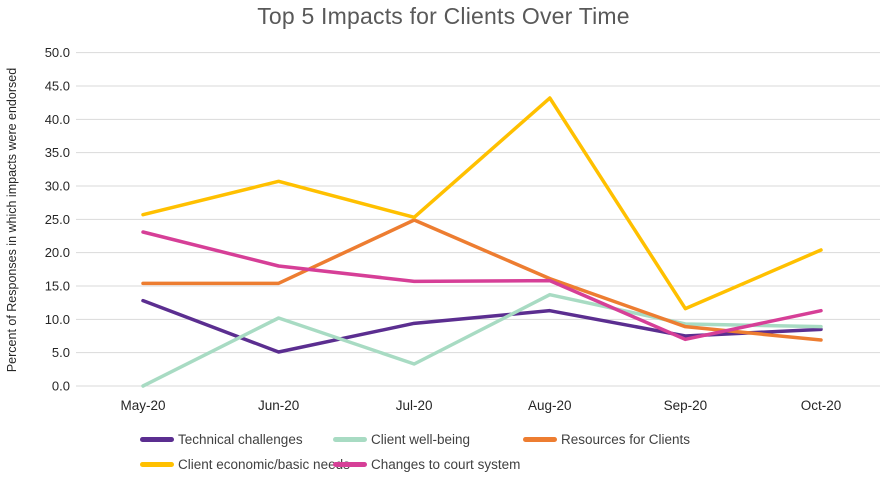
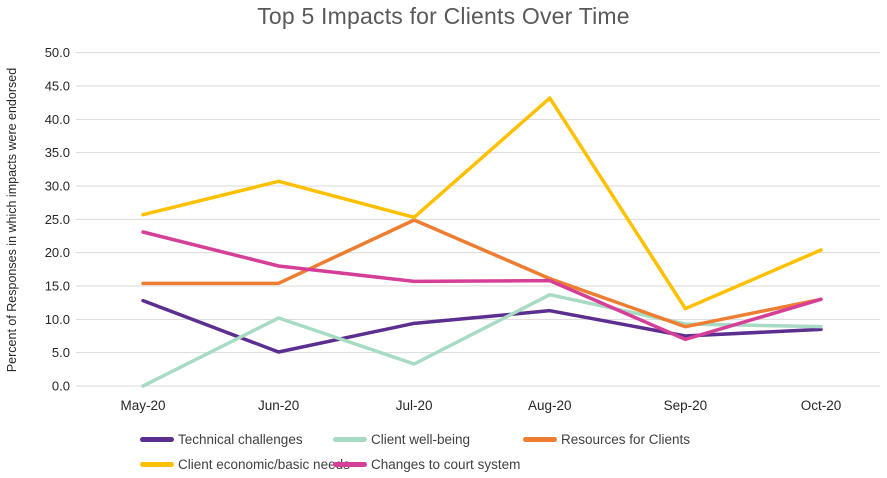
Resources for Clients/Oct-20: 7 -> 13
Changes to court system/Oct-20: 11 -> 13
